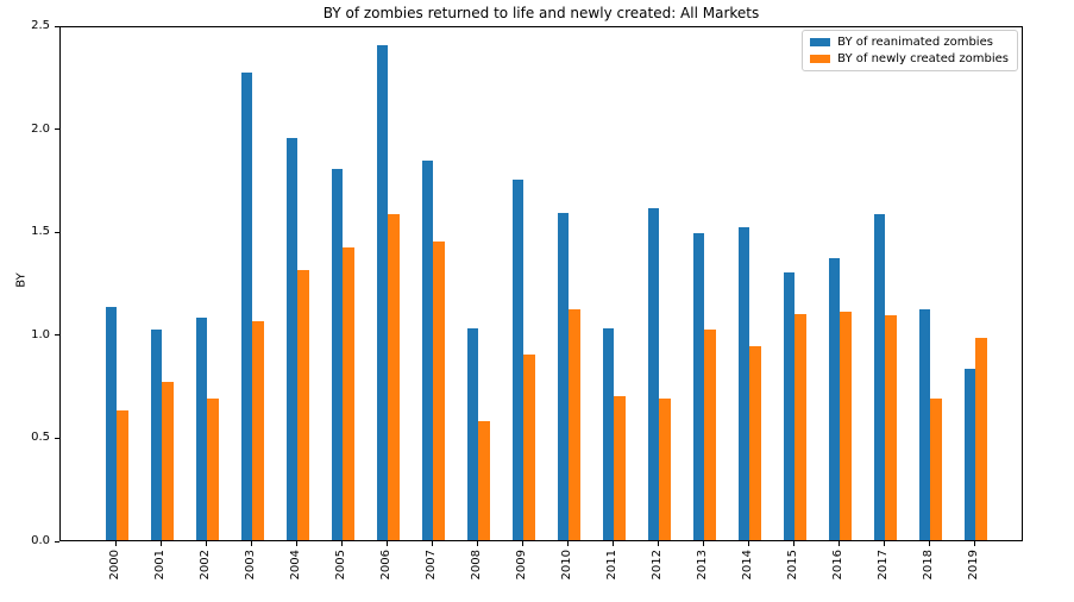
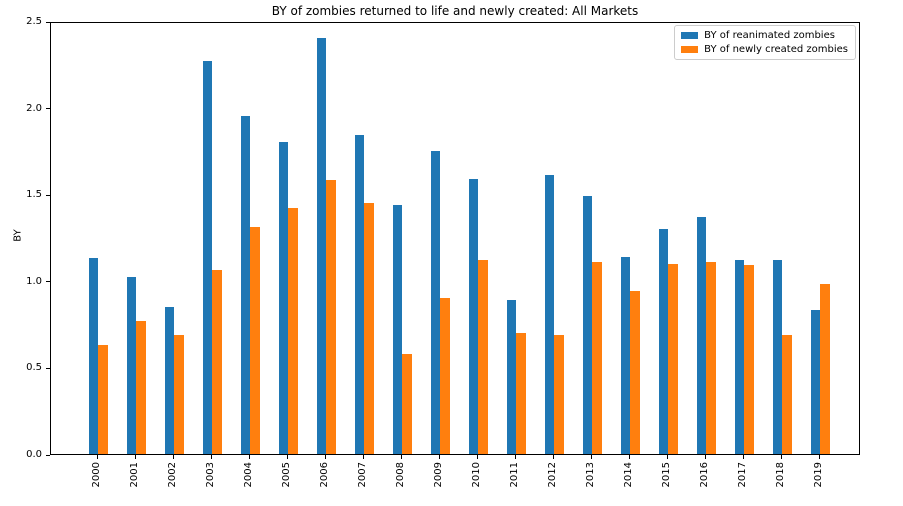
BY of reanimated zombies/2002: 1.08 -> 0.85
BY of reanimated zombies/2008: 1.03 -> 1.44
BY of reanimated zombies/2011: 1.03 -> 0.89
BY of newly created zombies/2013: 1.02 -> 1.11
BY of reanimated zombies/2014: 1.52 -> 1.14
BY of reanimated zombies/2017: 1.58 -> 1.12
